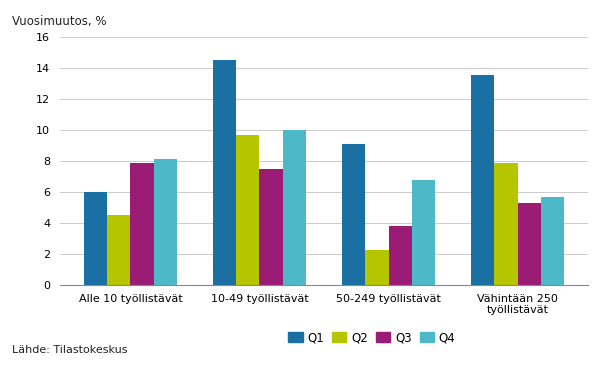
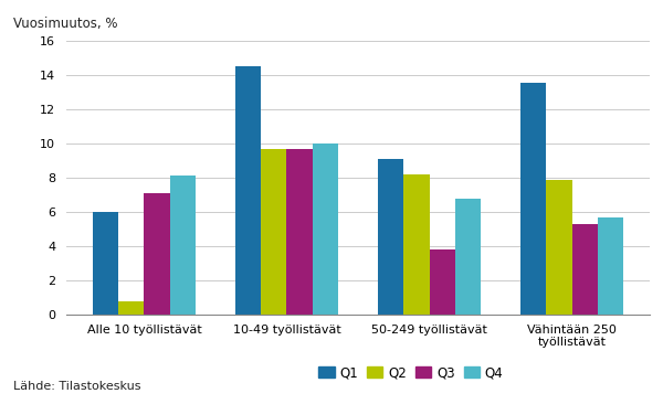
Q2/Alle 10 työllistävät: 4.5 -> 0.8
Q3/Alle 10 työllistävät: 7.9 -> 7.1
Q3/10-49 työllistävät: 7.5 -> 9.7
Q2/50-249 työllistävät: 2.3 -> 8.2
